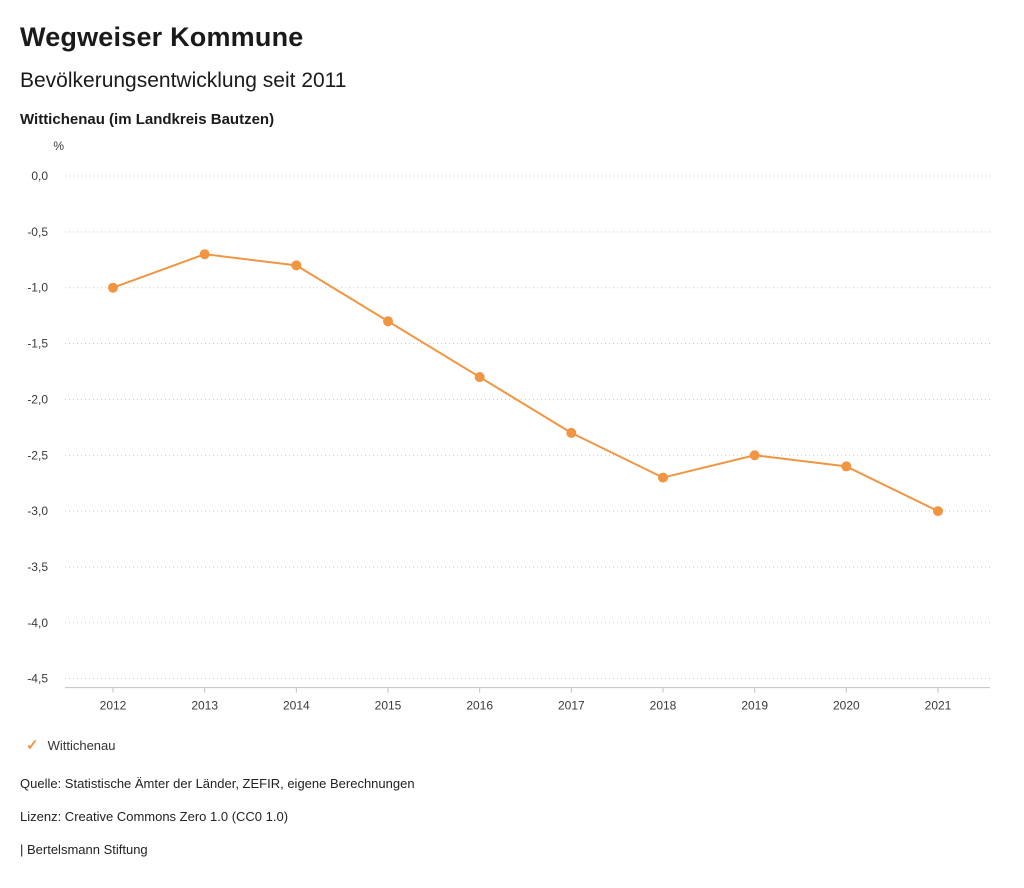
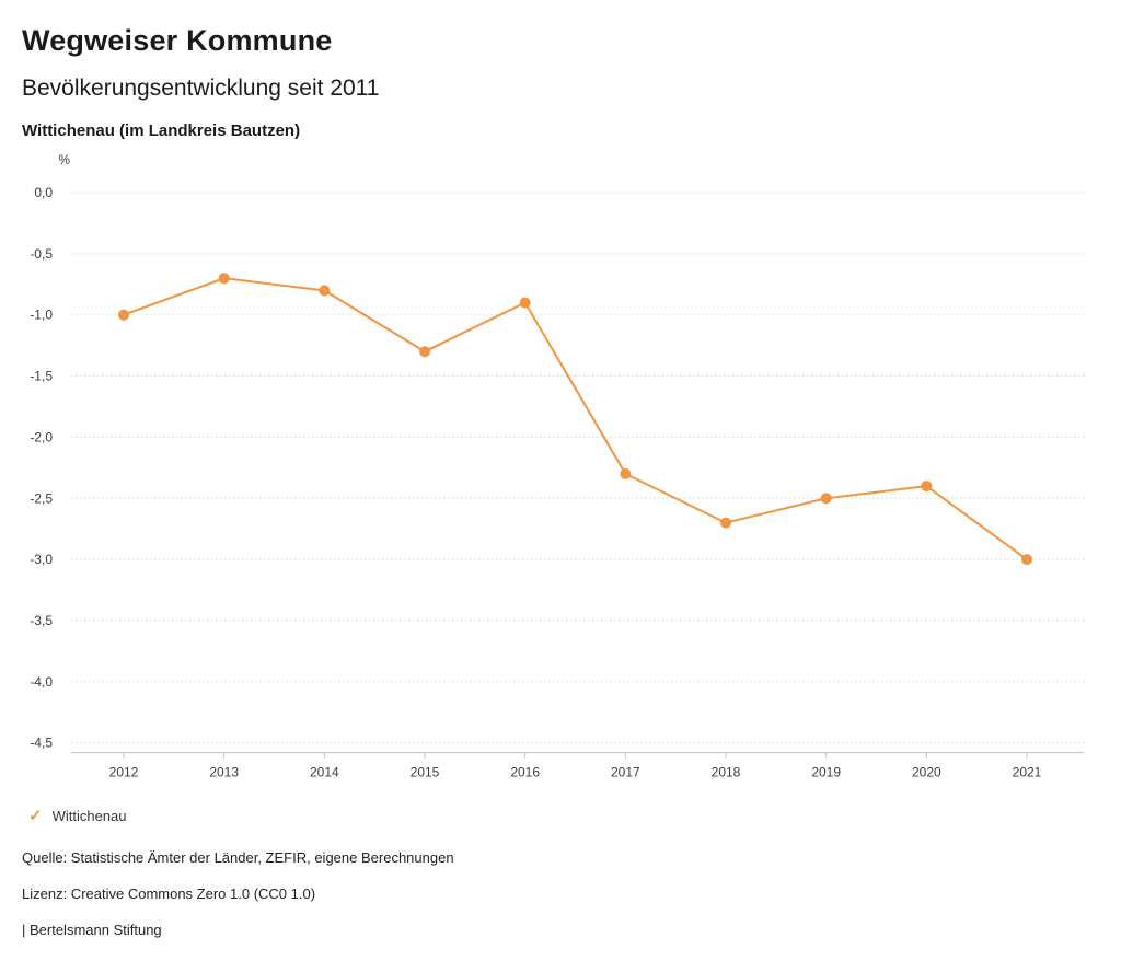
2016: -1,8 -> -0,9
2020: -2,6 -> -2,4
